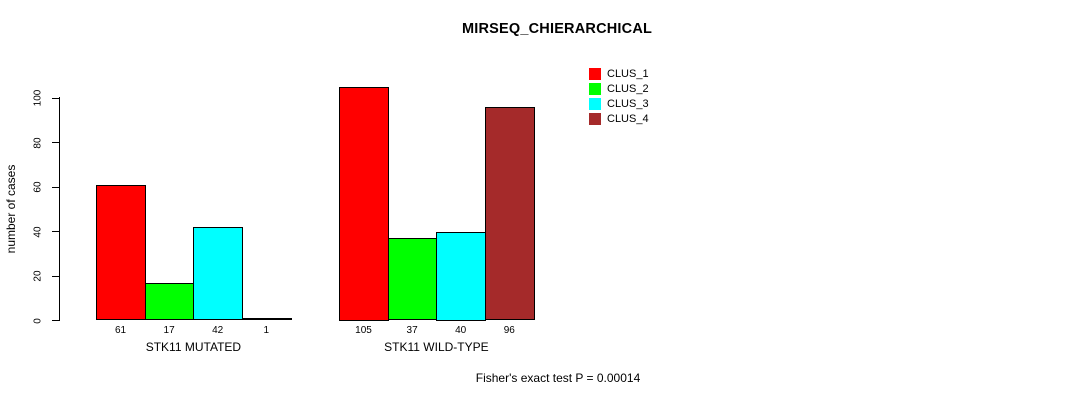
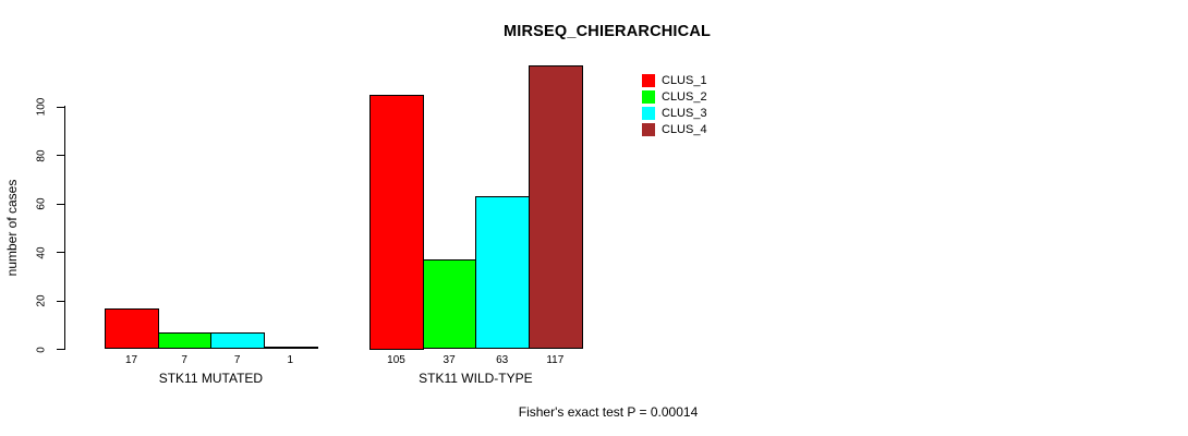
CLUS_1/STK11 MUTATED: 61 -> 17
CLUS_2/STK11 MUTATED: 17 -> 7
CLUS_3/STK11 MUTATED: 42 -> 7
CLUS_3/STK11 WILD-TYPE: 40 -> 63
CLUS_4/STK11 WILD-TYPE: 96 -> 117
